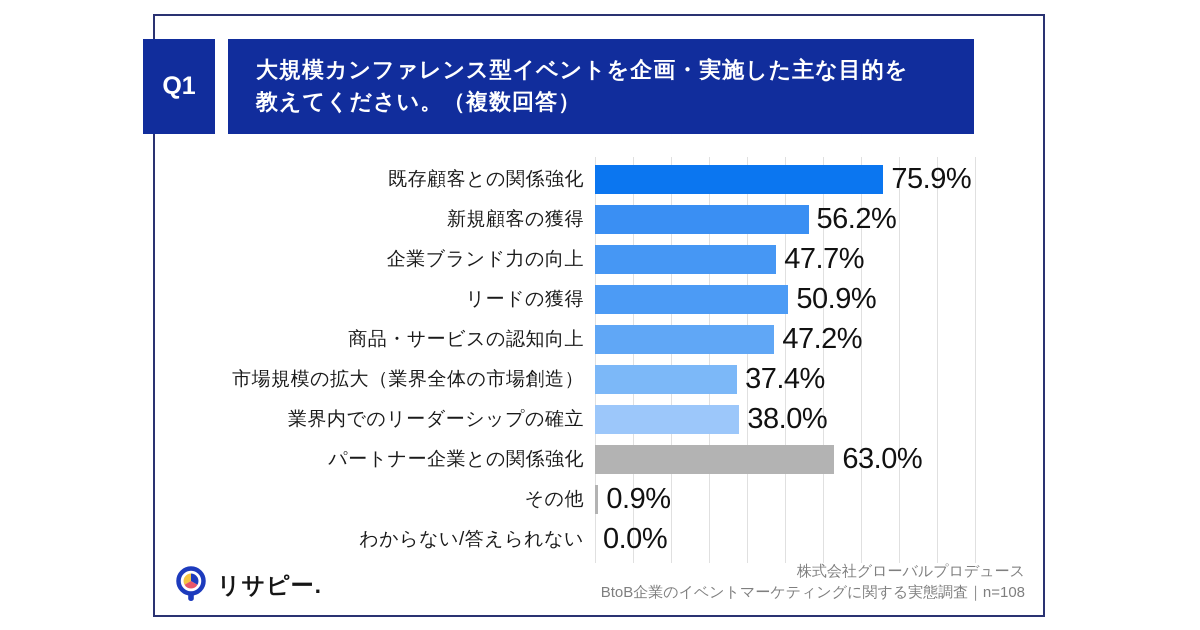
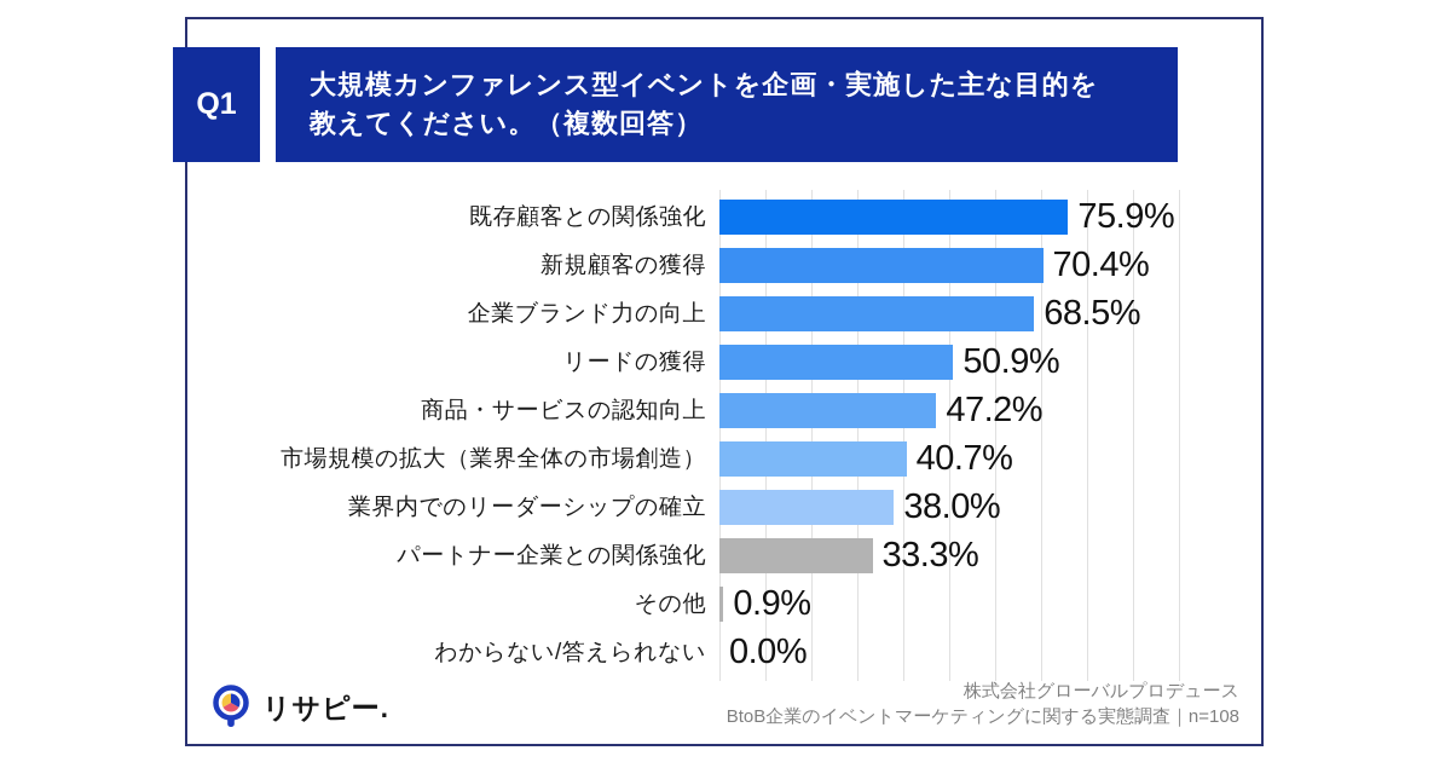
新規顧客の獲得: 56.2% -> 70.4%
企業ブランド力の向上: 47.7% -> 68.5%
市場規模の拡大（業界全体の市場創造）: 37.4% -> 40.7%
パートナー企業との関係強化: 63.0% -> 33.3%
